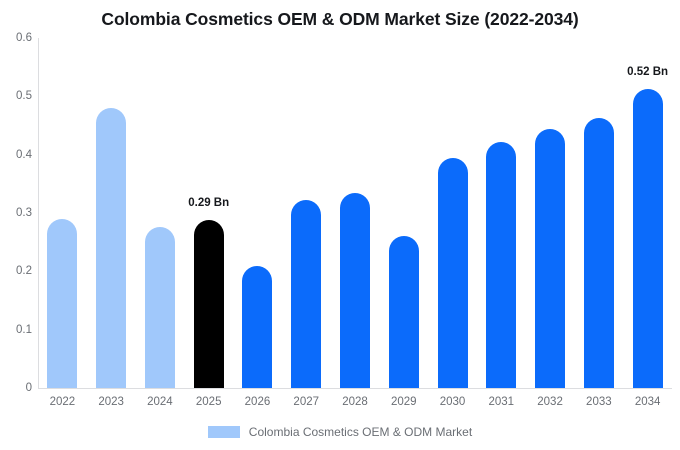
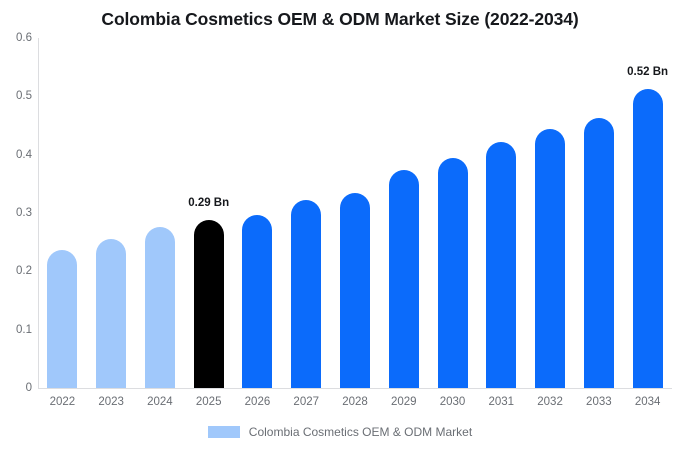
2022: 0.29 -> 0.24
2023: 0.48 -> 0.26
2026: 0.21 -> 0.30
2029: 0.26 -> 0.37
